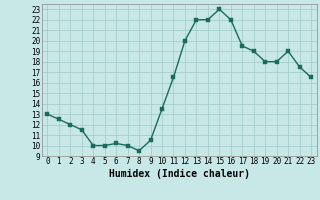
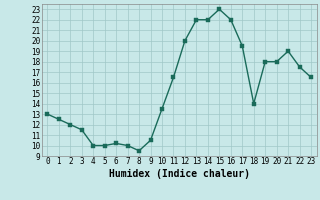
18: 19.0 -> 14.0
